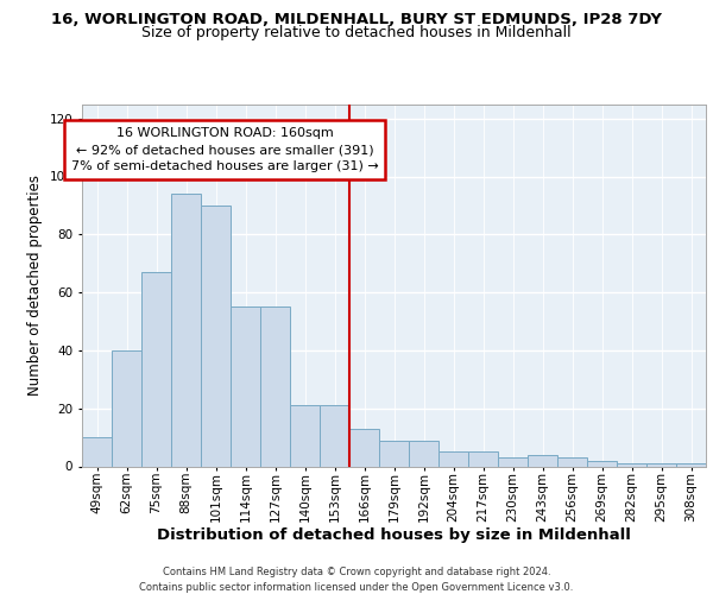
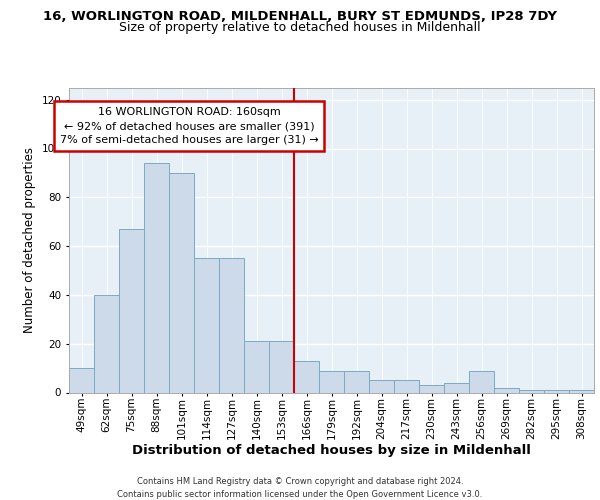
256sqm: 3 -> 9
